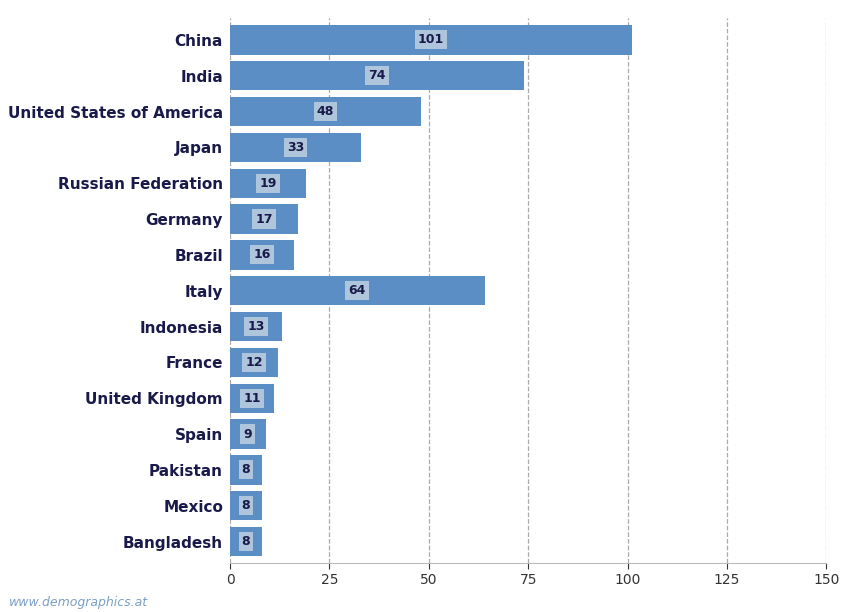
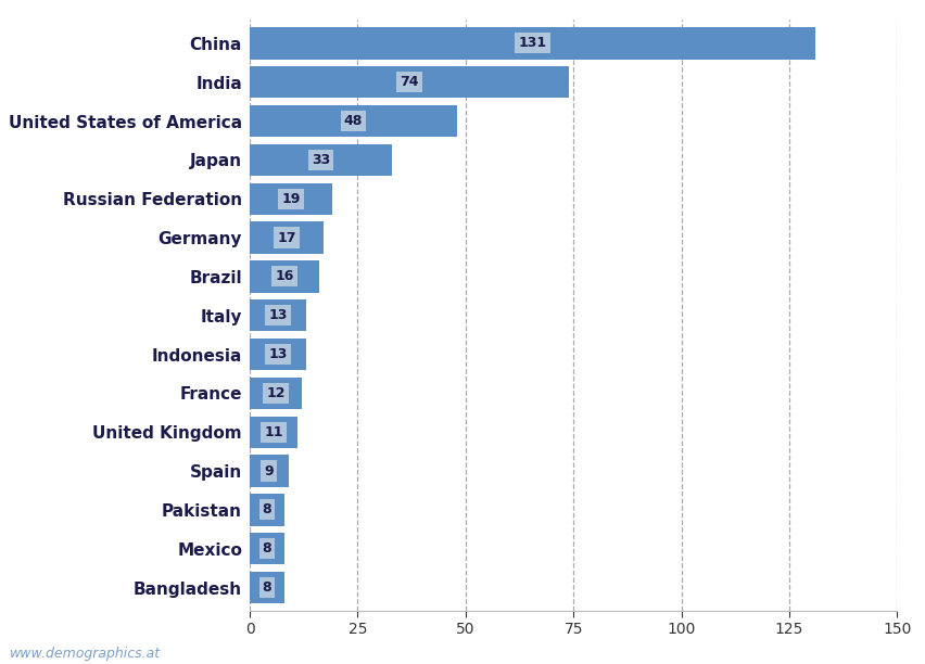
China: 101 -> 131
Italy: 64 -> 13
